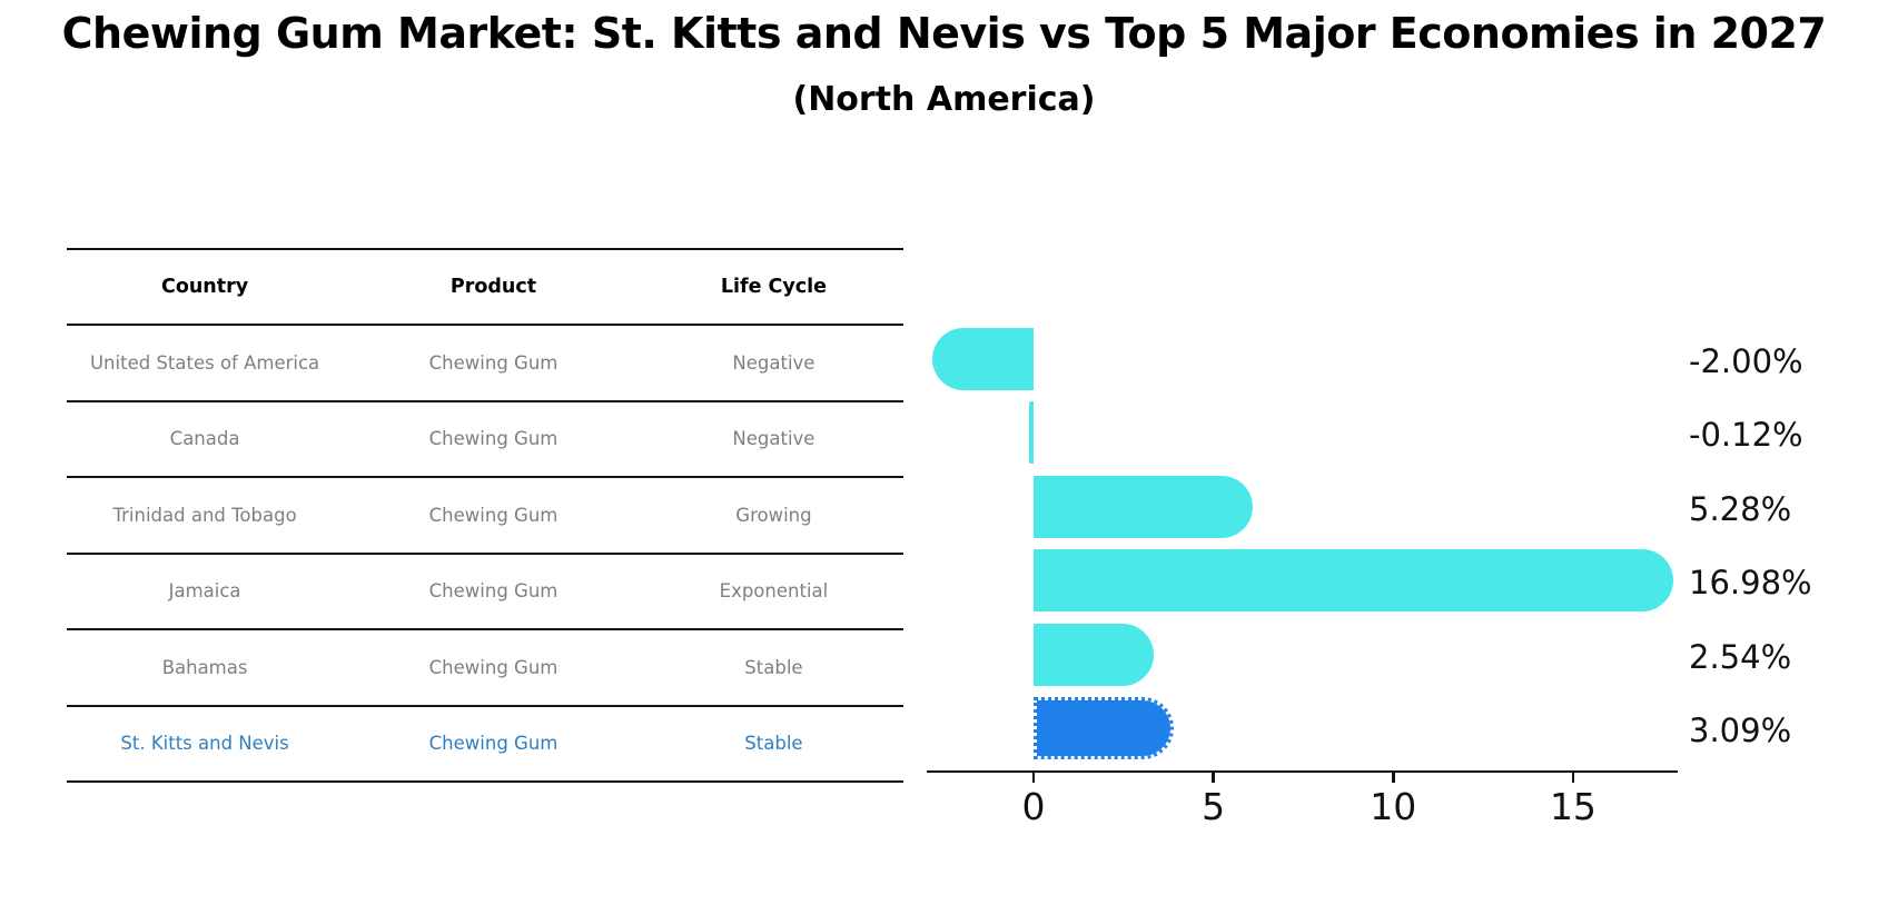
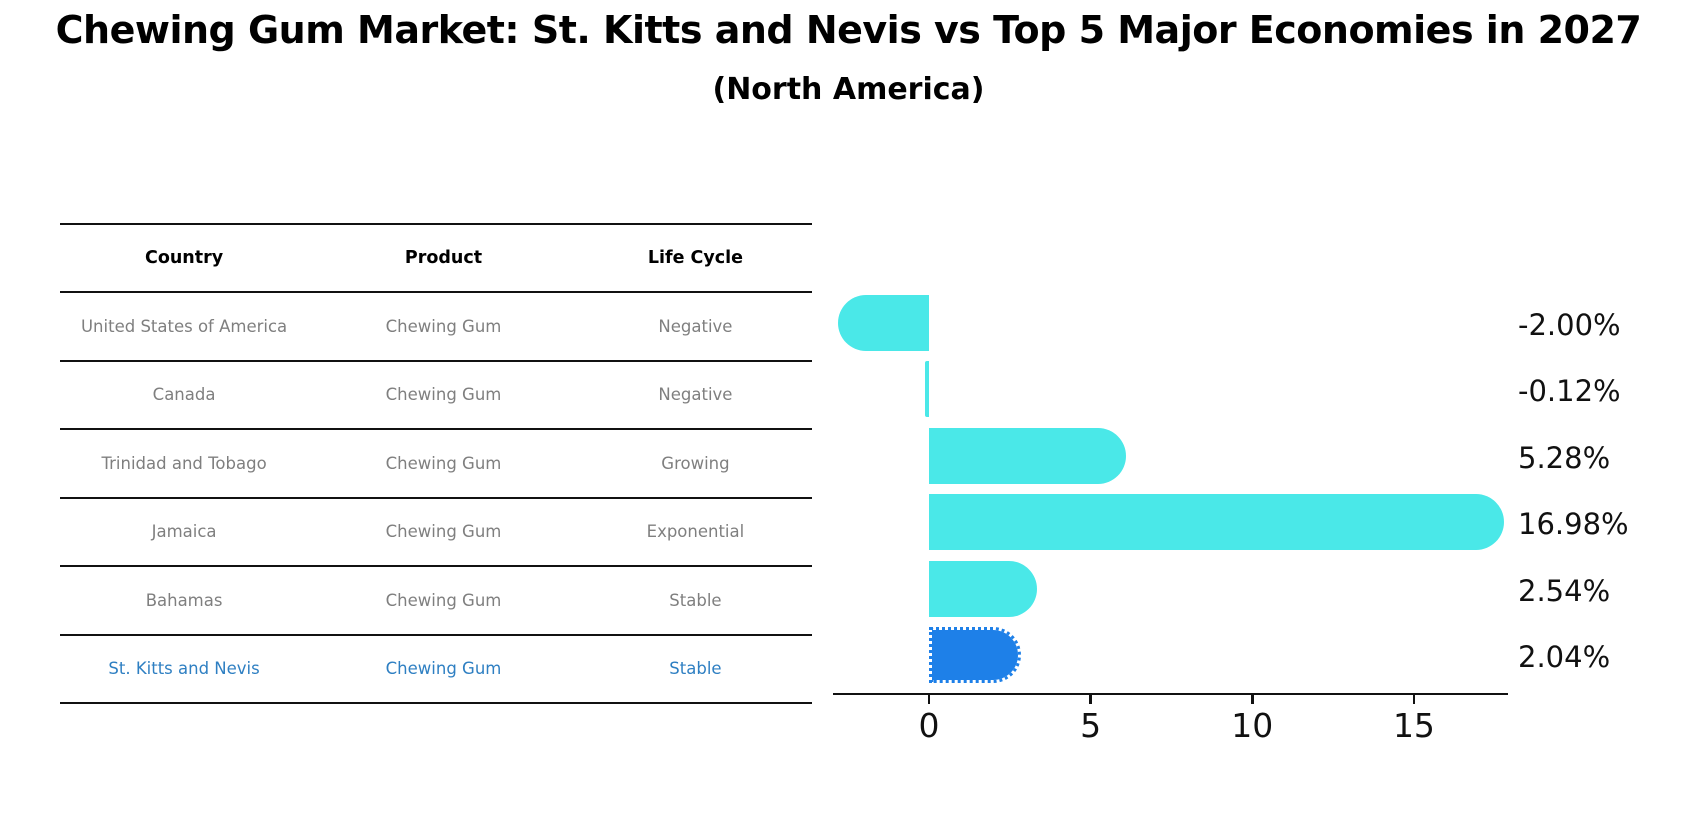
St. Kitts and Nevis: 3.09% -> 2.04%
